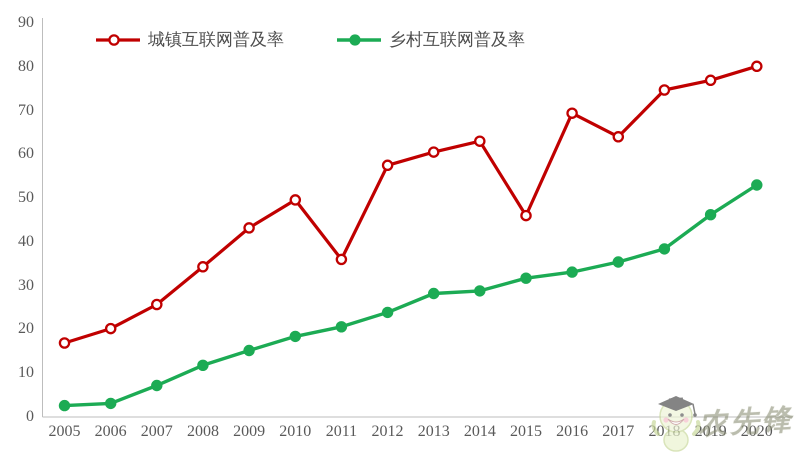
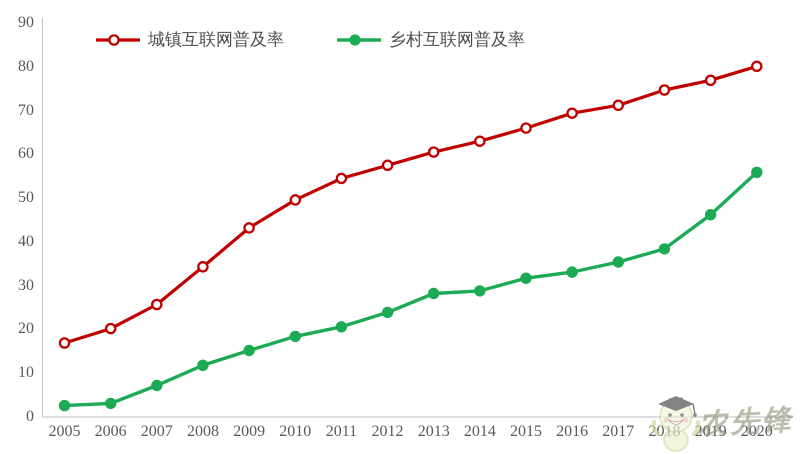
城镇互联网普及率/2011: 36 -> 54
城镇互联网普及率/2015: 46 -> 66
城镇互联网普及率/2017: 64 -> 71
乡村互联网普及率/2020: 53 -> 56
